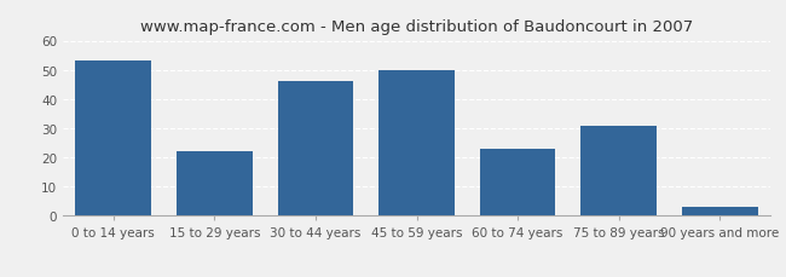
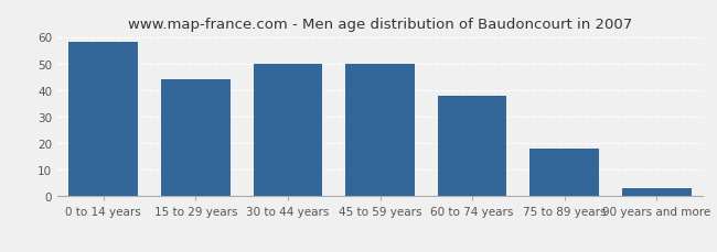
0 to 14 years: 53 -> 58
15 to 29 years: 22 -> 44
30 to 44 years: 46 -> 50
60 to 74 years: 23 -> 38
75 to 89 years: 31 -> 18
